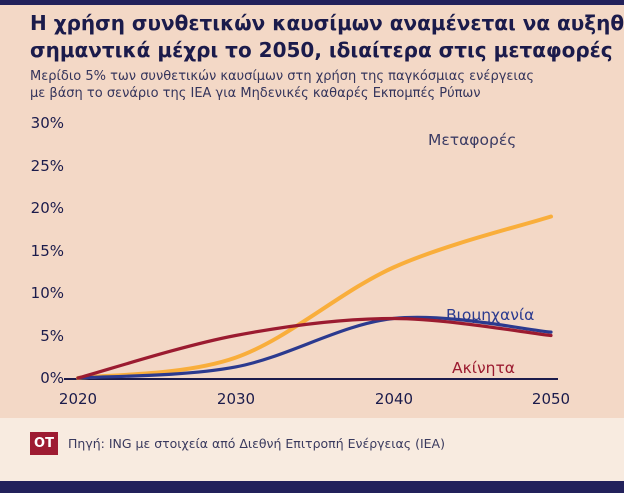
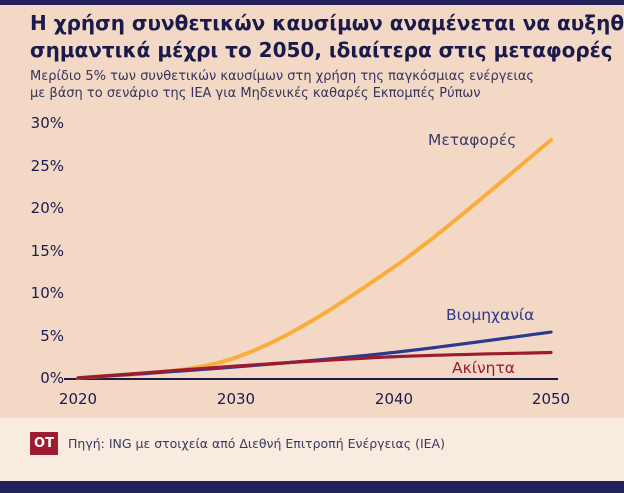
Ακίνητα/2030: 5% -> 1%
Βιομηχανία/2040: 7% -> 3%
Ακίνητα/2040: 7% -> 2%
Μεταφορές/2050: 19% -> 28%
Ακίνητα/2050: 5% -> 3%
